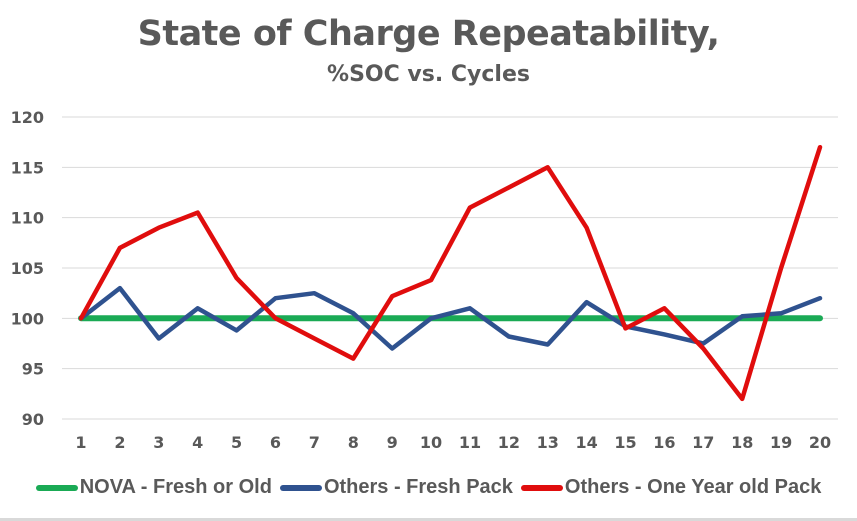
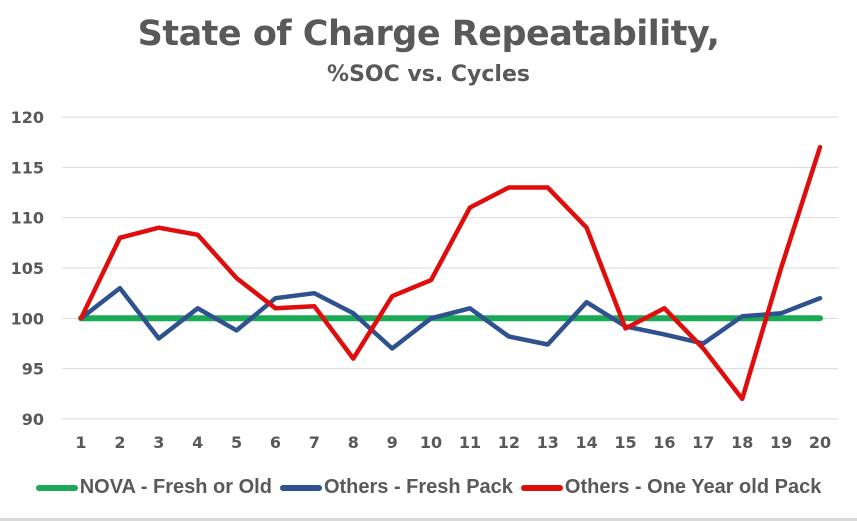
Others - One Year old Pack/2: 107.0 -> 108.0
Others - One Year old Pack/4: 110.5 -> 108.3
Others - One Year old Pack/6: 100.0 -> 101.0
Others - One Year old Pack/7: 98.0 -> 101.2
Others - One Year old Pack/13: 115.0 -> 113.0
